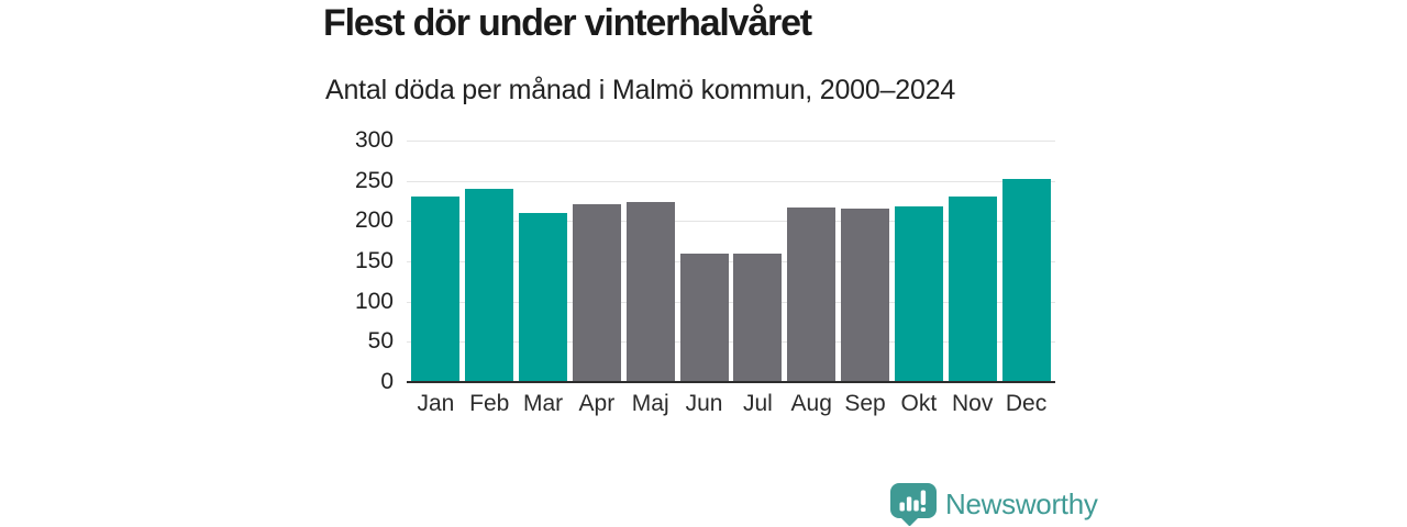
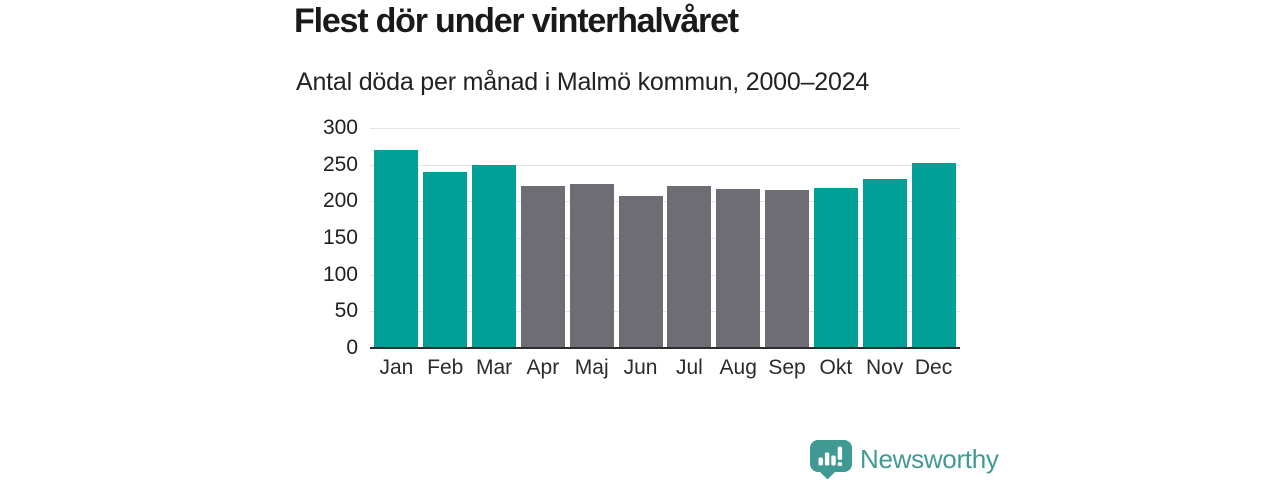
Jan: 230 -> 270
Mar: 210 -> 250
Jun: 160 -> 210
Jul: 160 -> 220
